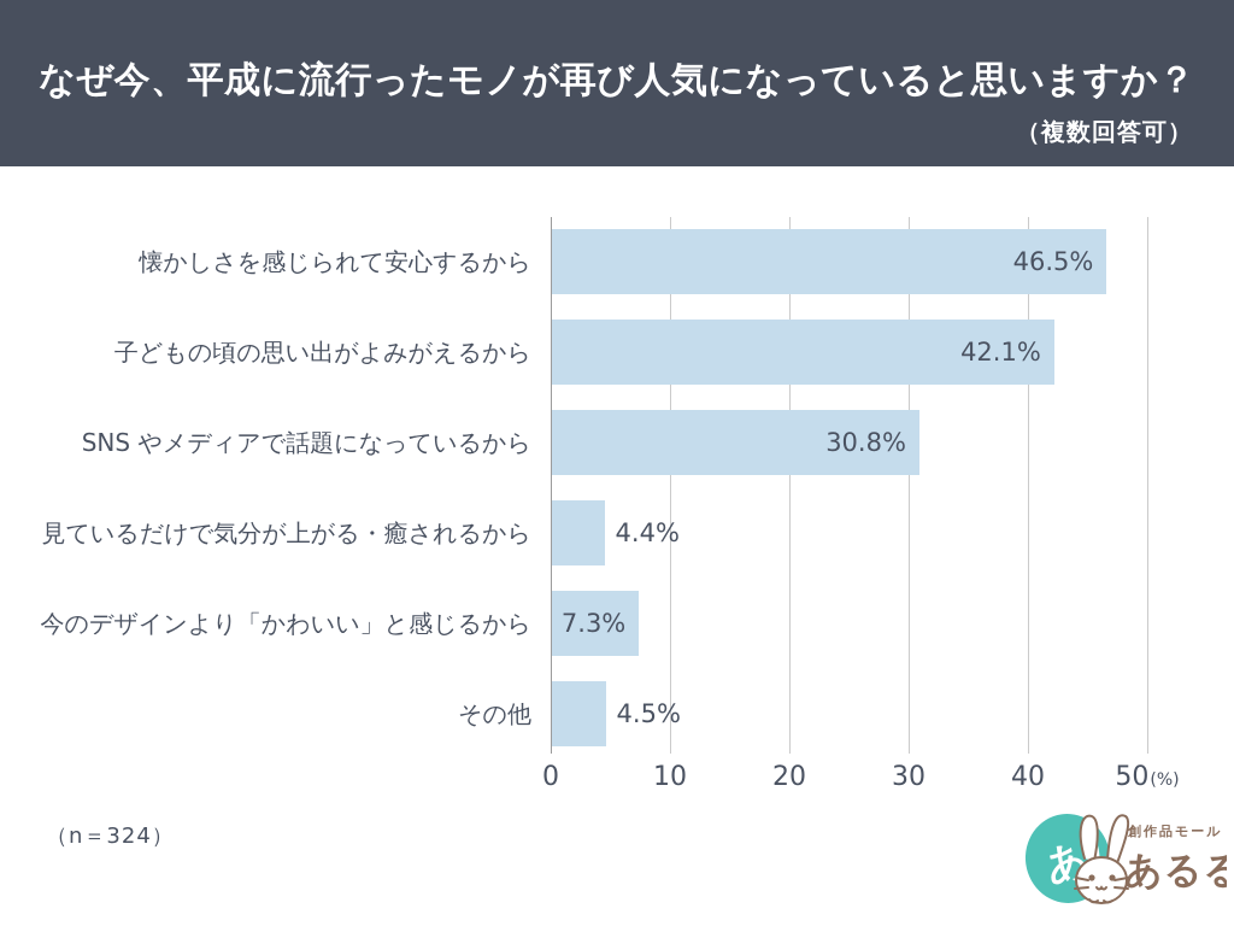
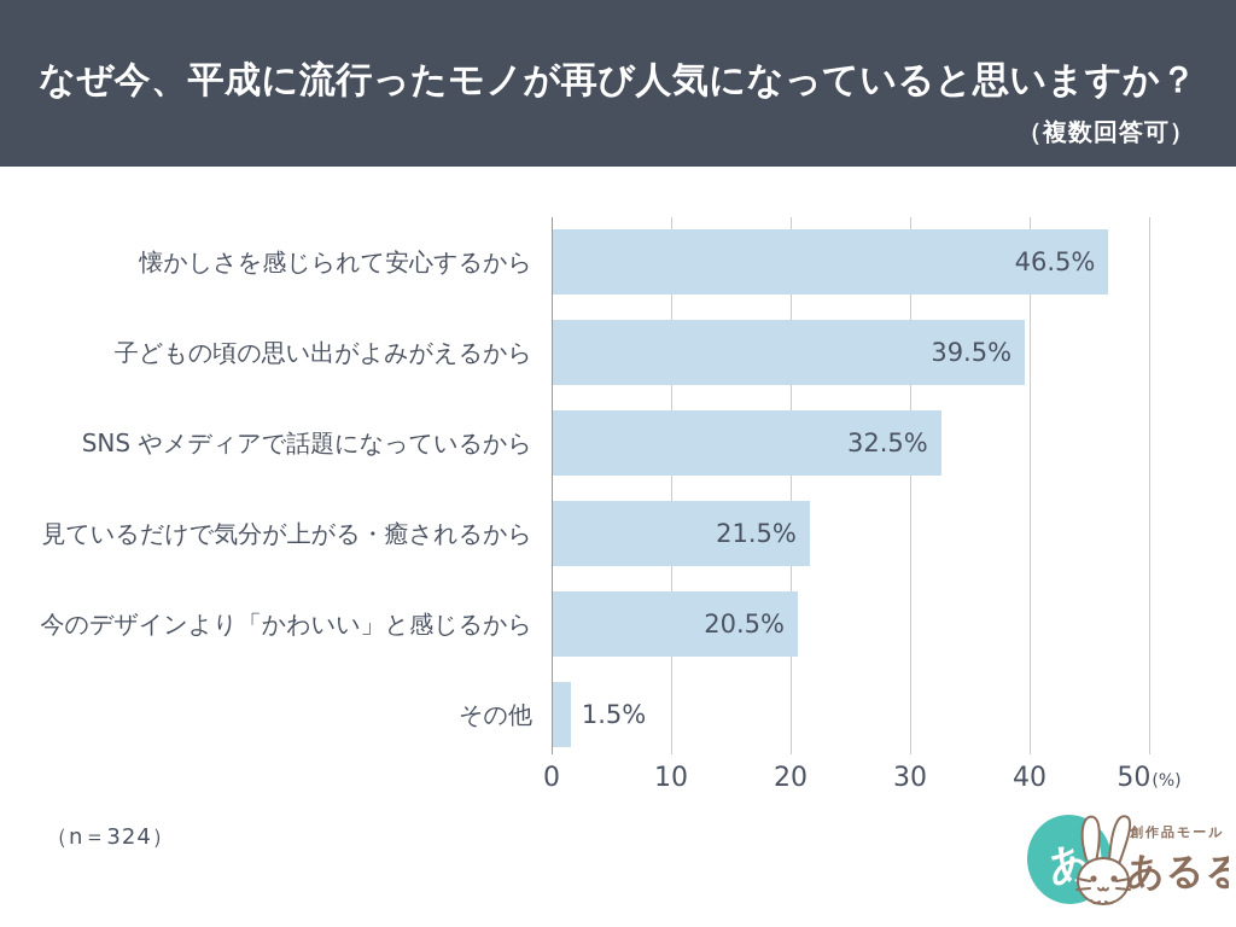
子どもの頃の思い出がよみがえるから: 42.1% -> 39.5%
SNS やメディアで話題になっているから: 30.8% -> 32.5%
見ているだけで気分が上がる・癒されるから: 4.4% -> 21.5%
今のデザインより「かわいい」と感じるから: 7.3% -> 20.5%
その他: 4.5% -> 1.5%
